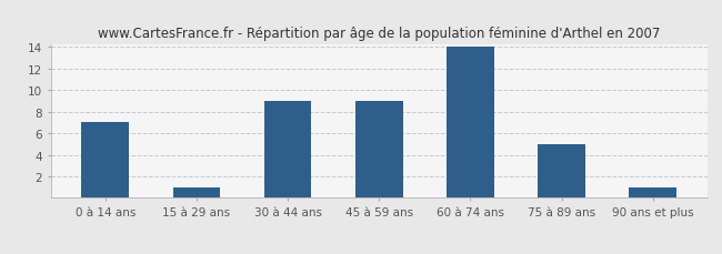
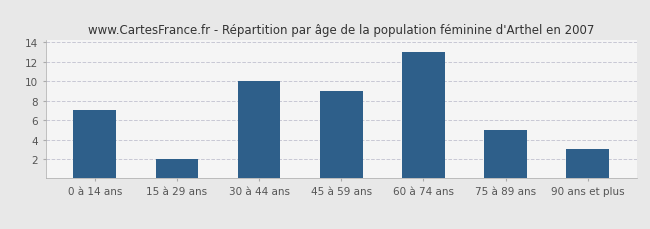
15 à 29 ans: 1 -> 2
30 à 44 ans: 9 -> 10
60 à 74 ans: 14 -> 13
90 ans et plus: 1 -> 3
